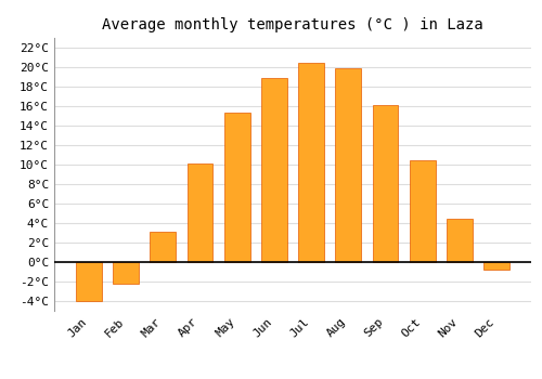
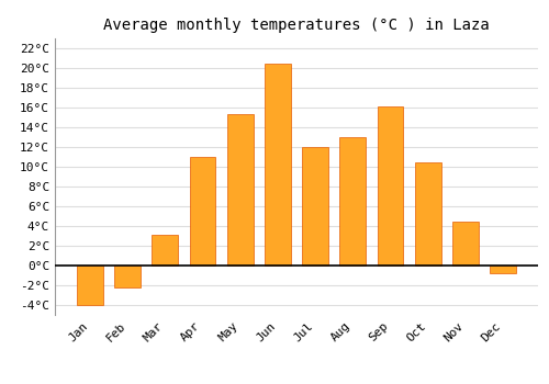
Apr: 10.1°C -> 11.0°C
Jun: 18.9°C -> 20.4°C
Jul: 20.4°C -> 12.0°C
Aug: 19.9°C -> 13.0°C
